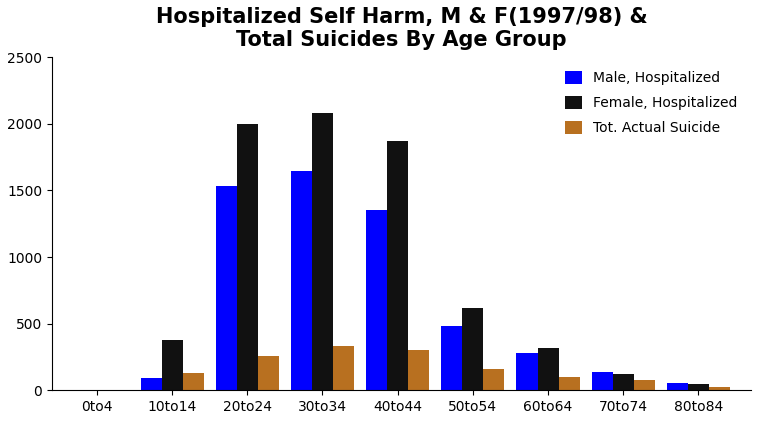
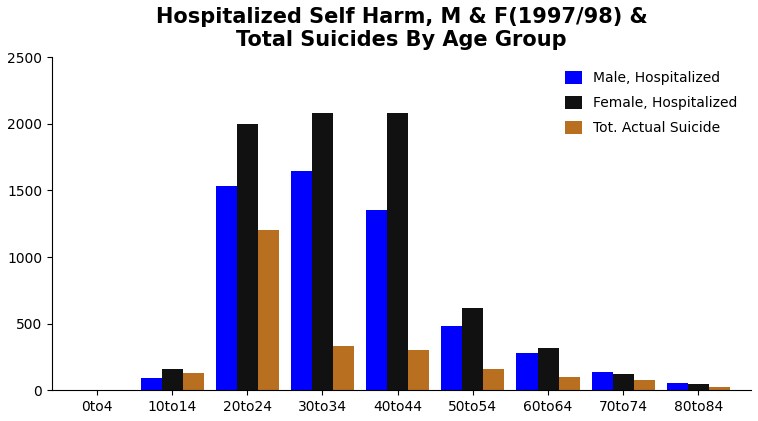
Female, Hospitalized/10to14: 380 -> 160
Tot. Actual Suicide/20to24: 260 -> 1200
Female, Hospitalized/40to44: 1870 -> 2080
